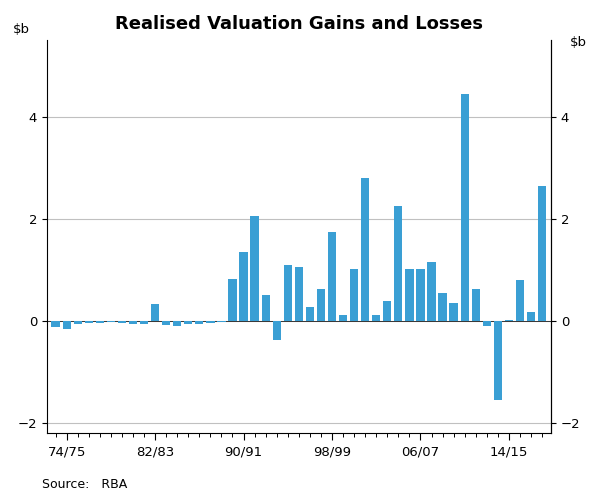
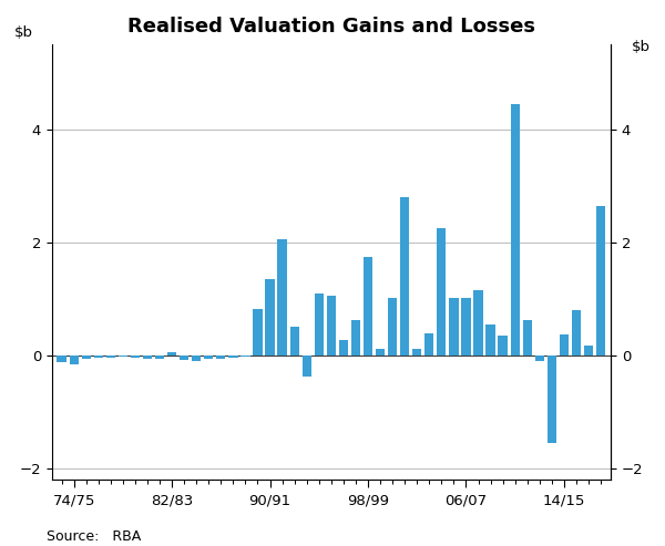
82/83: 0.34 -> 0.06
14/15: 0.02 -> 0.38
